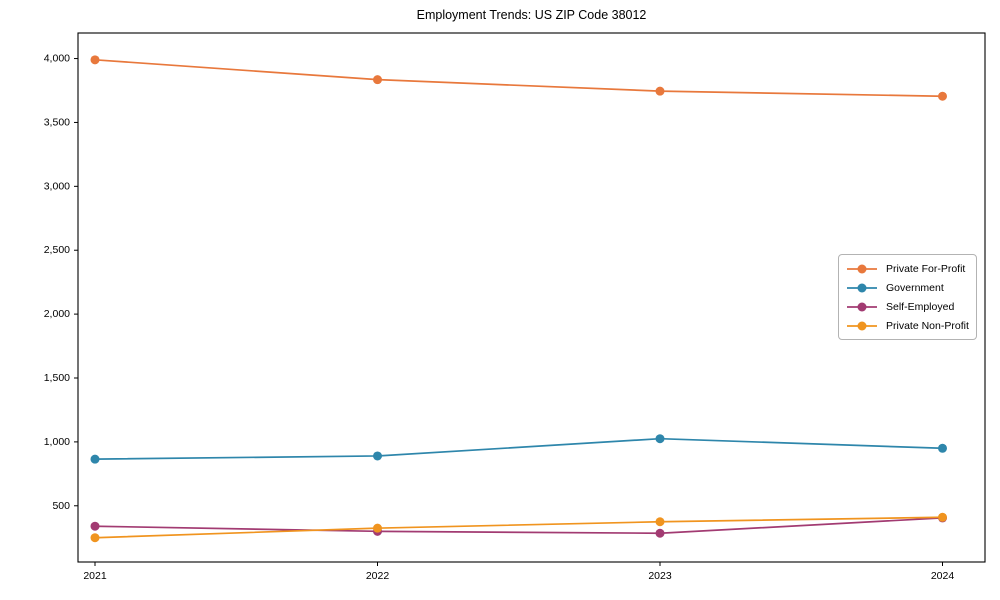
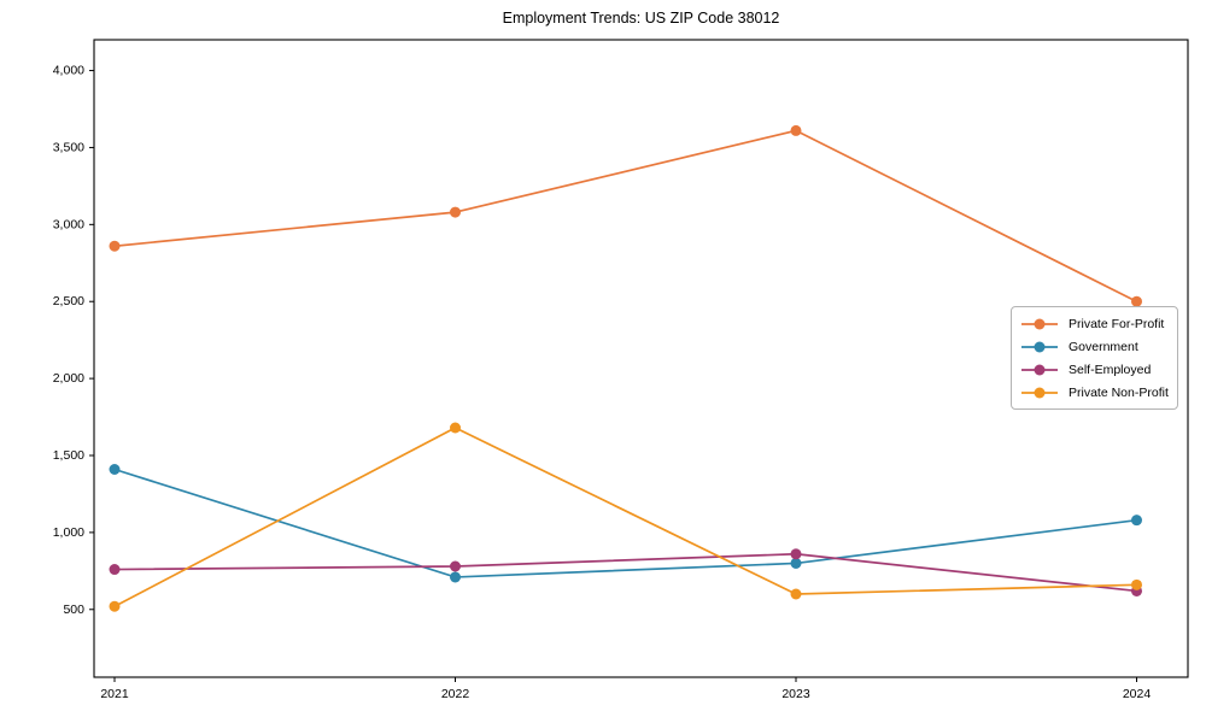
Private For-Profit/2021: 3990 -> 2860
Government/2021: 860 -> 1410
Self-Employed/2021: 340 -> 760
Private Non-Profit/2021: 250 -> 520
Private For-Profit/2022: 3840 -> 3080
Government/2022: 890 -> 710
Self-Employed/2022: 300 -> 780
Private Non-Profit/2022: 320 -> 1680
Private For-Profit/2023: 3740 -> 3610
Government/2023: 1020 -> 800
Self-Employed/2023: 280 -> 860
Private Non-Profit/2023: 380 -> 600
Private For-Profit/2024: 3700 -> 2500
Government/2024: 950 -> 1080
Self-Employed/2024: 400 -> 620
Private Non-Profit/2024: 410 -> 660
